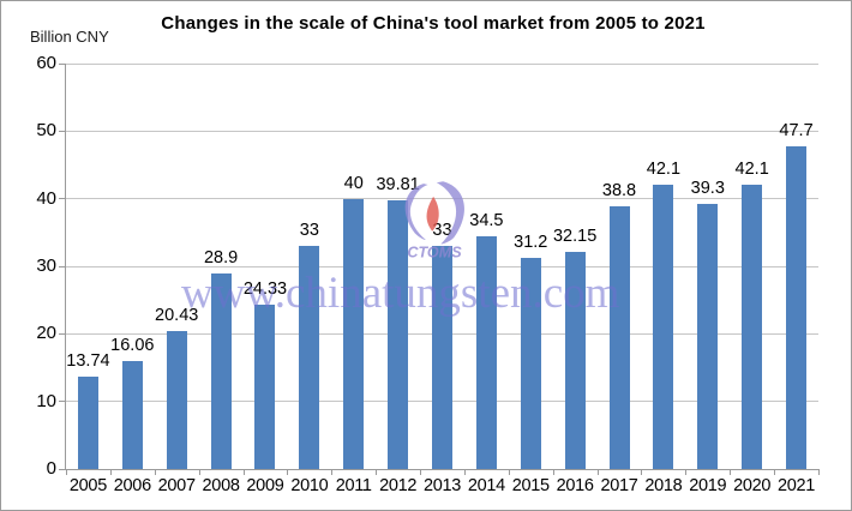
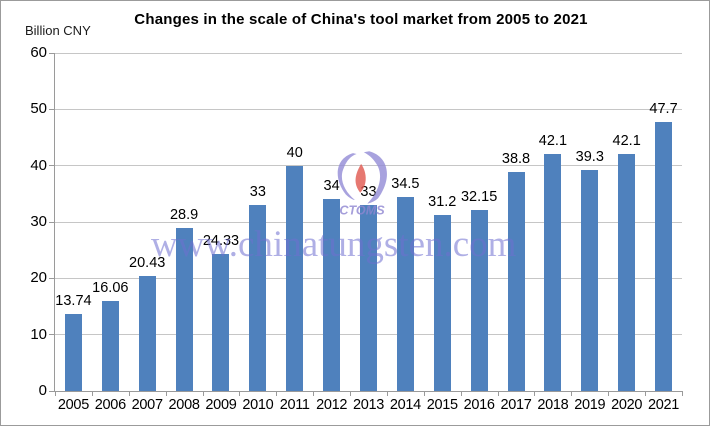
2012: 39.81 -> 34
